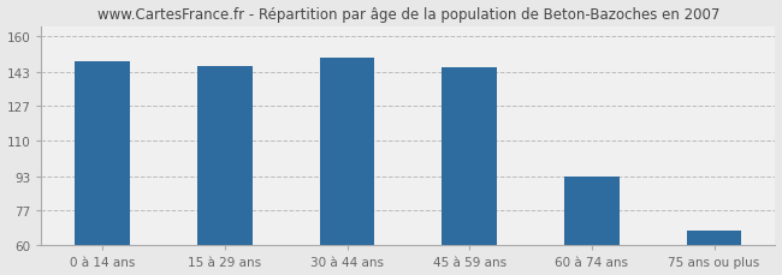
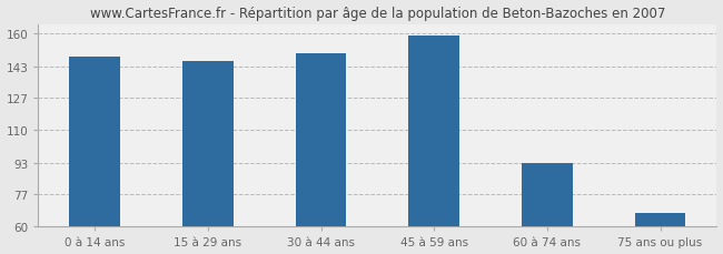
45 à 59 ans: 145 -> 159
